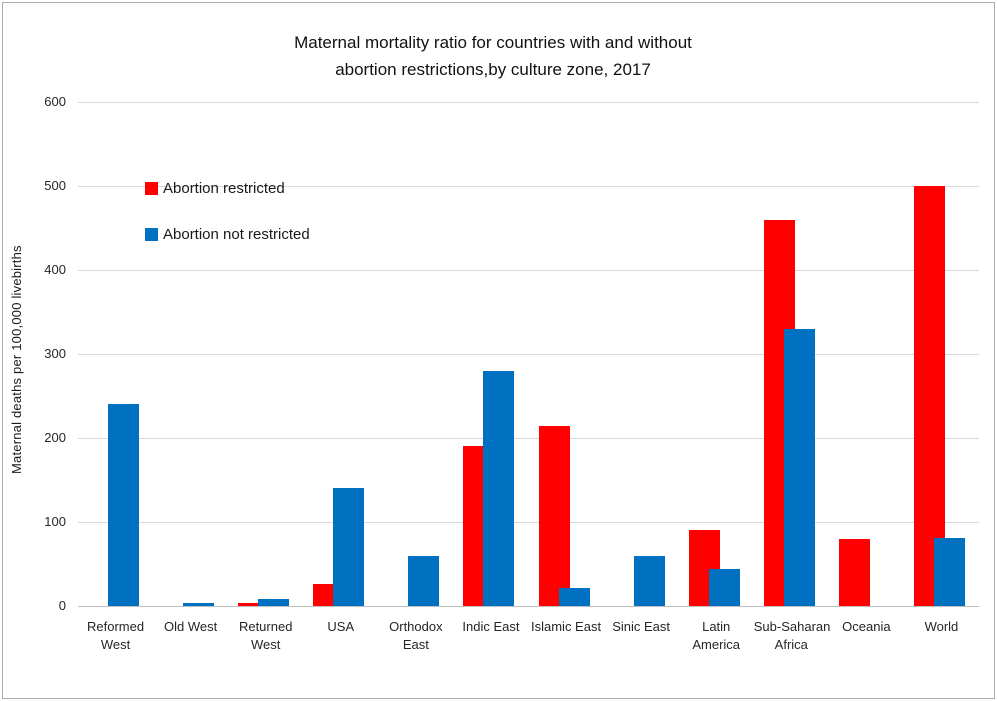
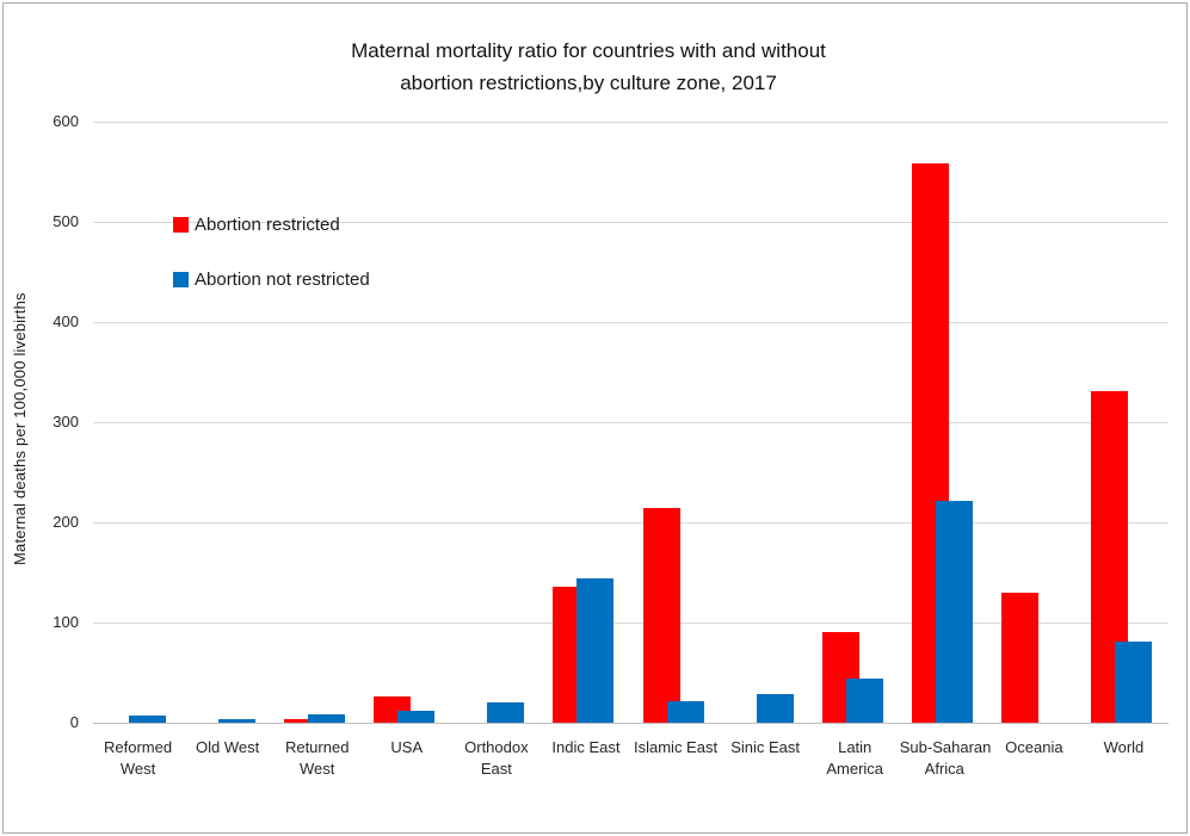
Abortion not restricted/Reformed West: 240 -> 10
Abortion not restricted/USA: 140 -> 10
Abortion not restricted/Orthodox East: 60 -> 20
Abortion restricted/Indic East: 190 -> 140
Abortion not restricted/Indic East: 280 -> 140
Abortion not restricted/Sinic East: 60 -> 30
Abortion restricted/Sub-Saharan Africa: 460 -> 560
Abortion not restricted/Sub-Saharan Africa: 330 -> 220
Abortion restricted/Oceania: 80 -> 130
Abortion restricted/World: 500 -> 330
